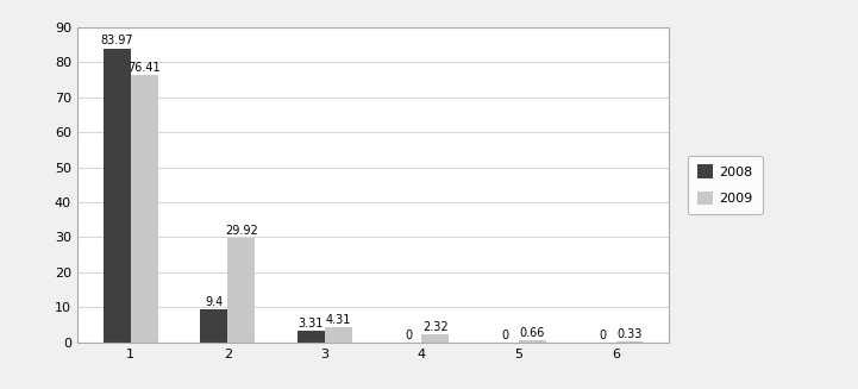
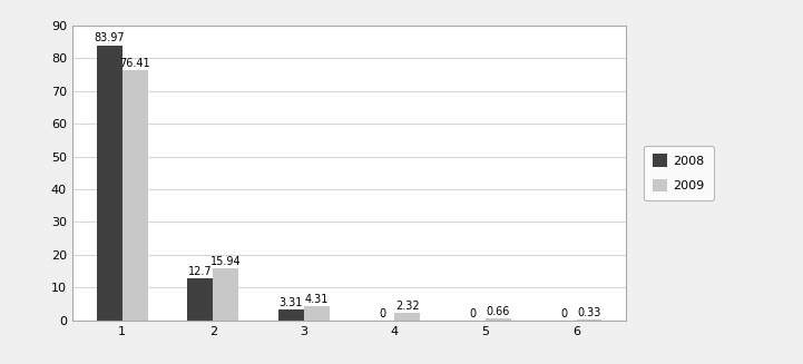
2008/2: 9.4 -> 12.7
2009/2: 29.92 -> 15.94
